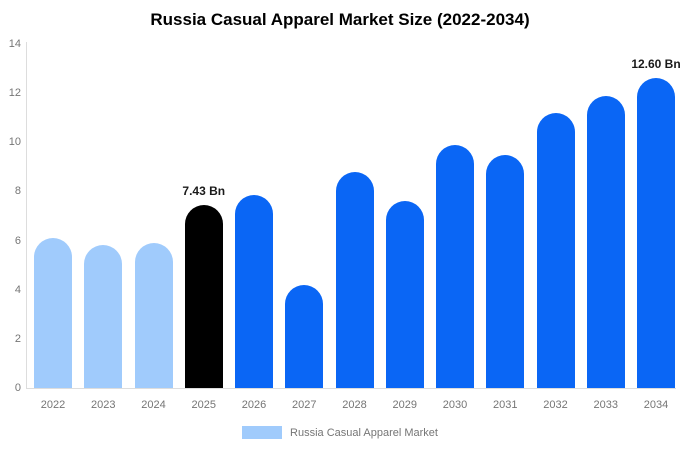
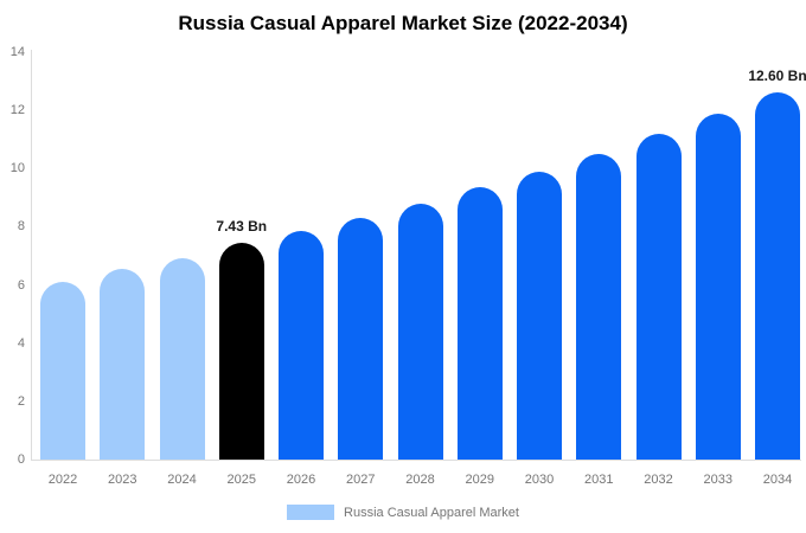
2023: 5.8 -> 6.5
2024: 5.9 -> 6.9
2027: 4.2 -> 8.3
2029: 7.6 -> 9.3
2031: 9.5 -> 10.5
